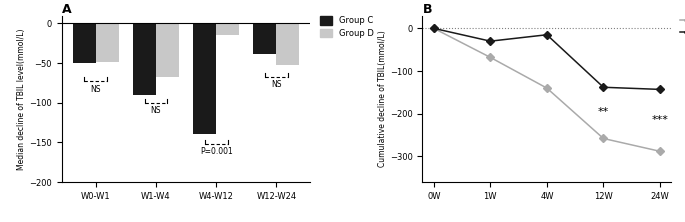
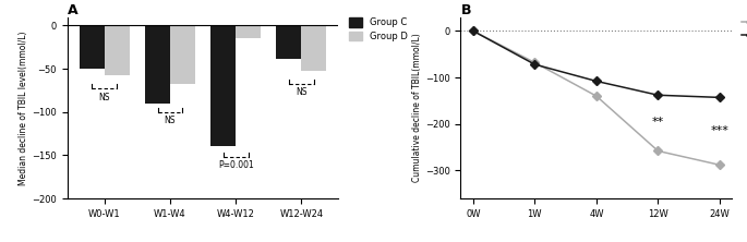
A/Group D/W0-W1: -48 -> -58
B/Group D/1W: -30 -> -72
B/Group D/4W: -15 -> -108
